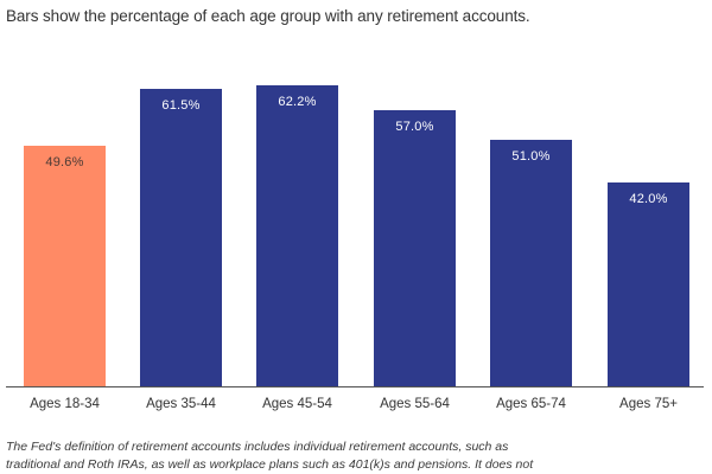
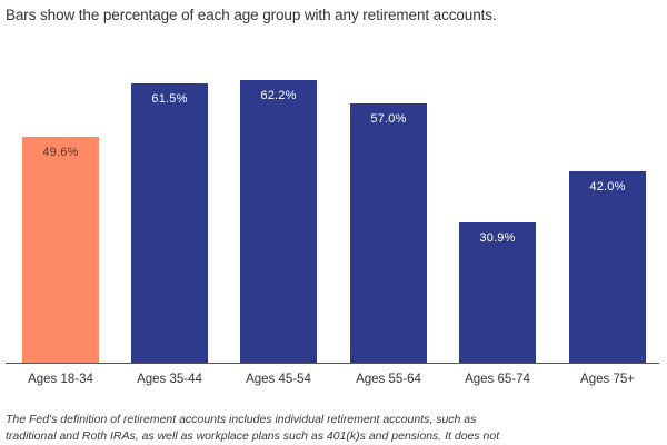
Ages 65-74: 51.0% -> 30.9%
